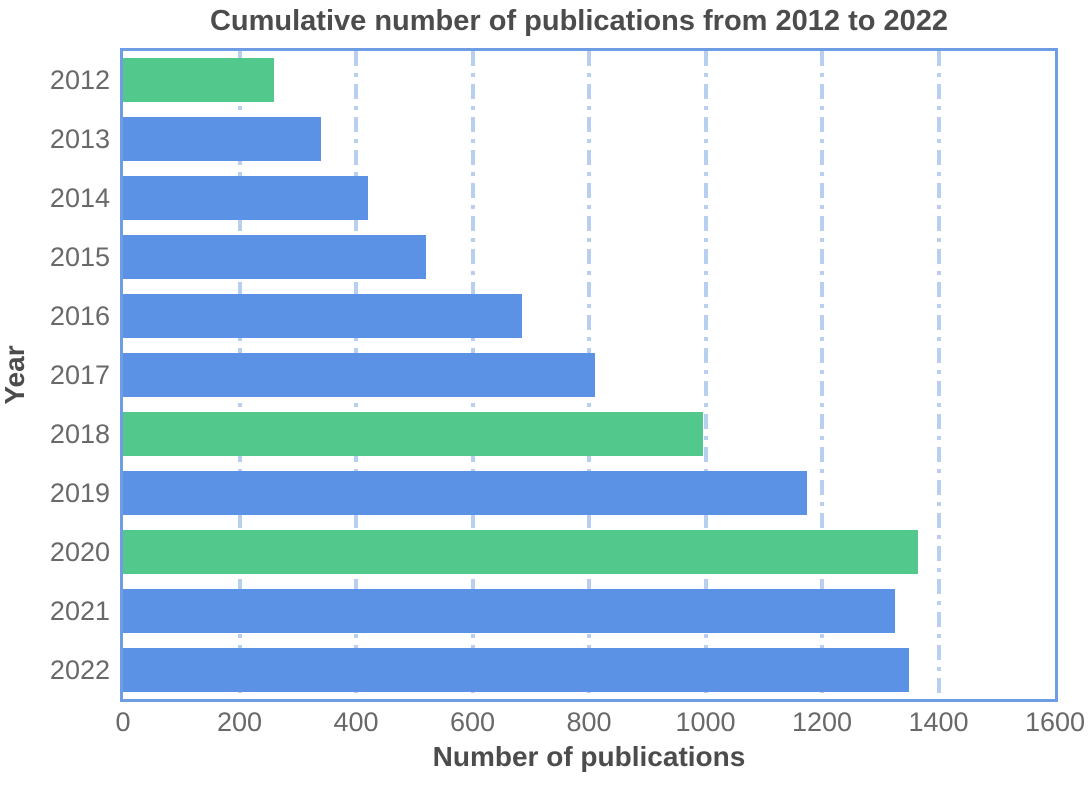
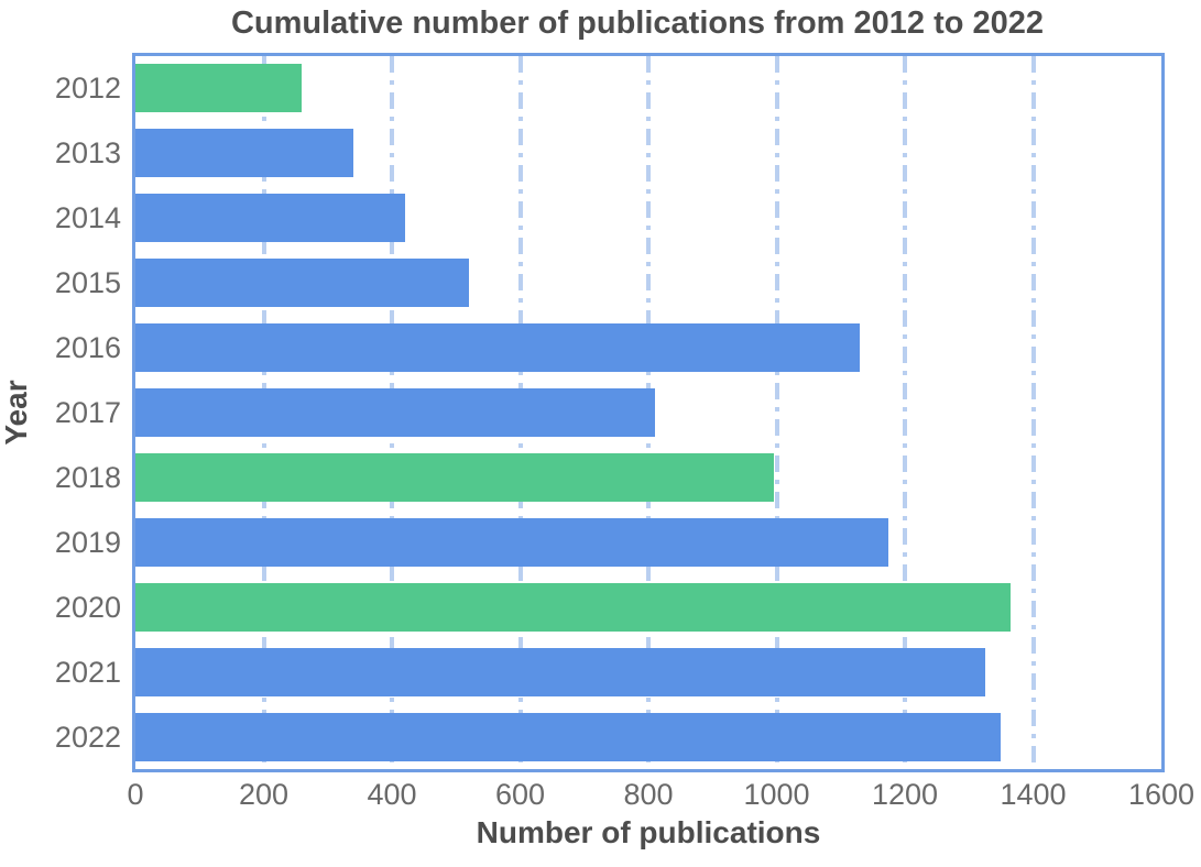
2016: 680 -> 1130
